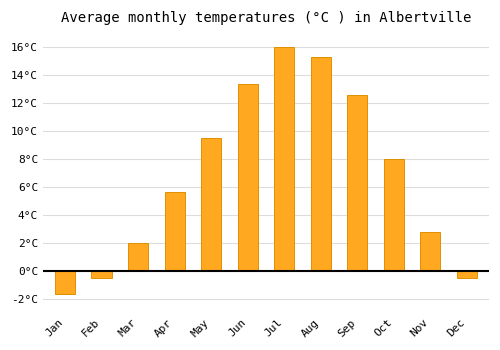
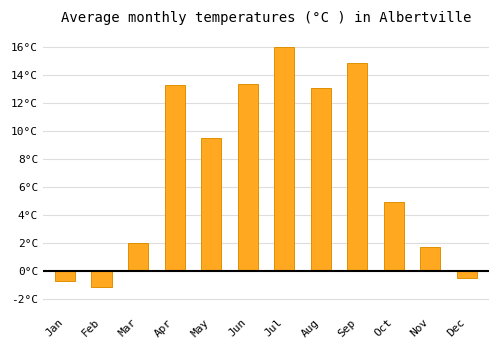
Jan: -1.7°C -> -0.7°C
Feb: -0.5°C -> -1.2°C
Apr: 5.6°C -> 13.3°C
Aug: 15.3°C -> 13.1°C
Sep: 12.6°C -> 14.9°C
Oct: 8.0°C -> 4.9°C
Nov: 2.8°C -> 1.7°C
